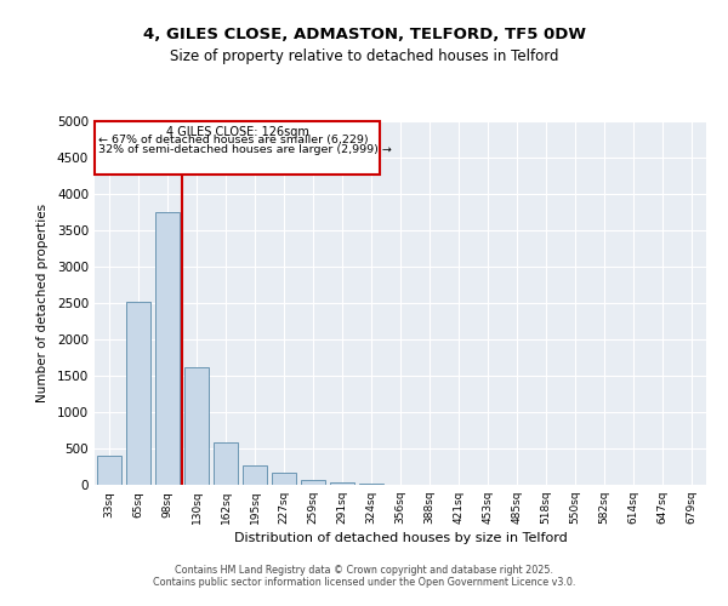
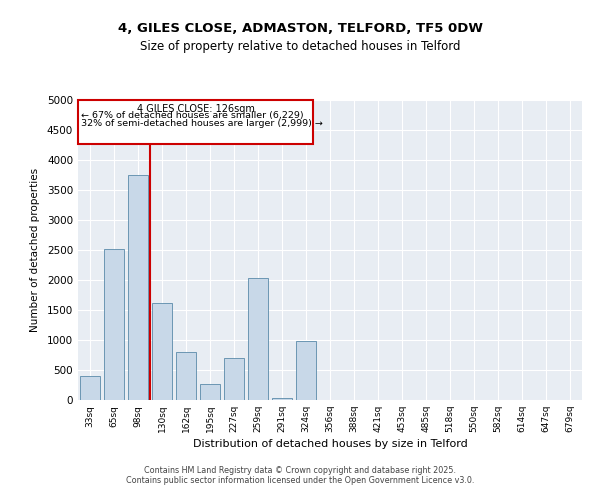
162sq: 580 -> 800
227sq: 160 -> 700
259sq: 60 -> 2040
324sq: 10 -> 980
